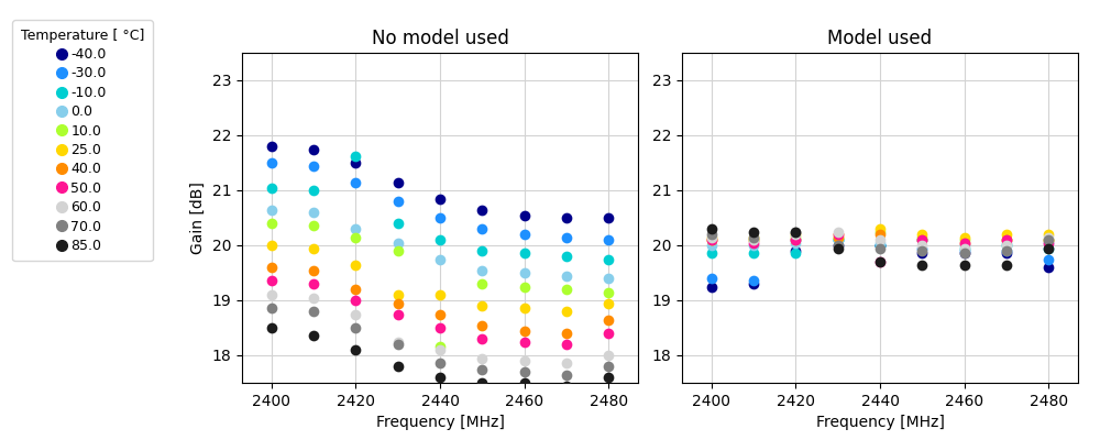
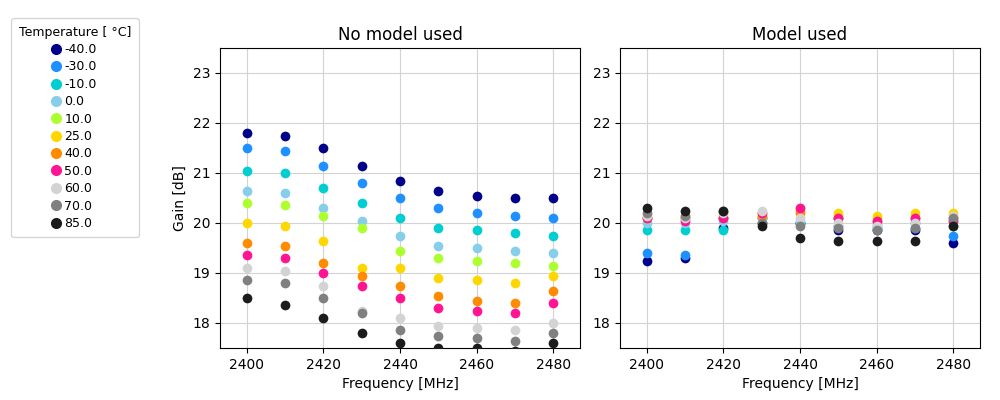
No model used/-10.0/2420: 21.62 -> 20.70
No model used/10.0/2440: 18.16 -> 19.45
Model used/50.0/2440: 19.70 -> 20.30
